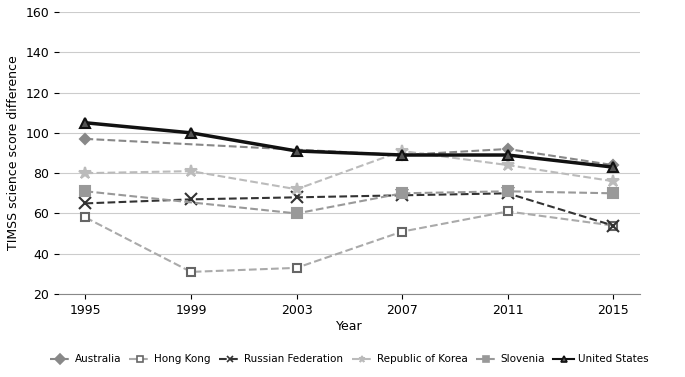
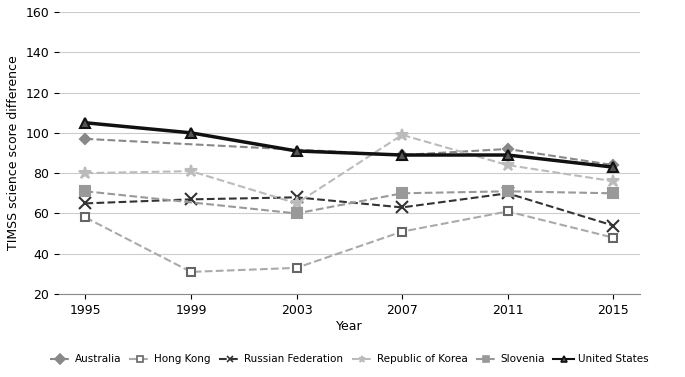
Republic of Korea/2003: 72 -> 65
Russian Federation/2007: 69 -> 63
Republic of Korea/2007: 91 -> 99
Hong Kong/2015: 54 -> 48
